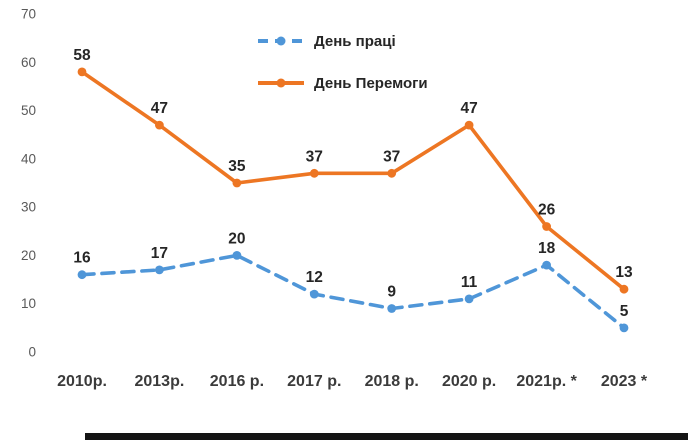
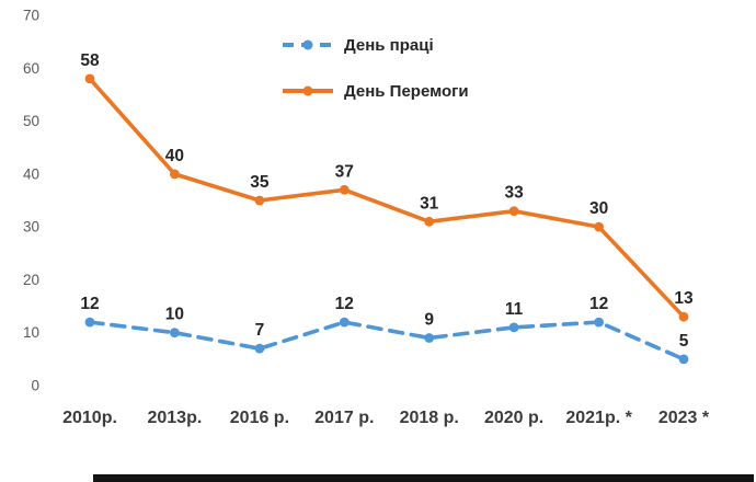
День праці/2010р.: 16 -> 12
День праці/2013р.: 17 -> 10
День Перемоги/2013р.: 47 -> 40
День праці/2016 р.: 20 -> 7
День Перемоги/2018 р.: 37 -> 31
День Перемоги/2020 р.: 47 -> 33
День праці/2021р. *: 18 -> 12
День Перемоги/2021р. *: 26 -> 30
